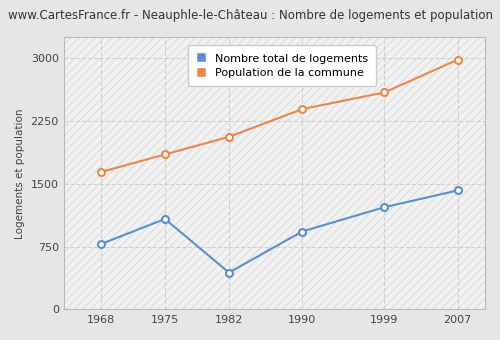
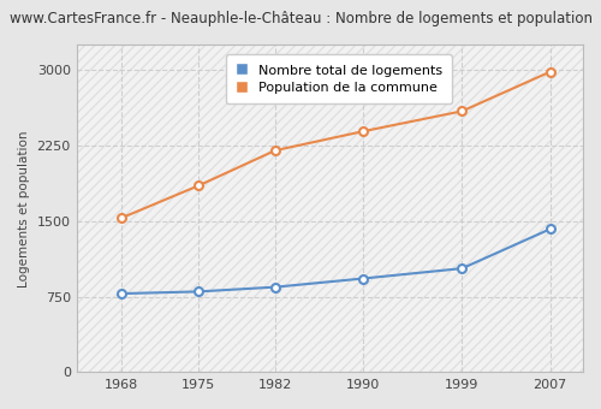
Population de la commune/1968: 1640 -> 1530
Nombre total de logements/1975: 1080 -> 800
Nombre total de logements/1982: 440 -> 840
Population de la commune/1982: 2060 -> 2200
Nombre total de logements/1999: 1220 -> 1030
